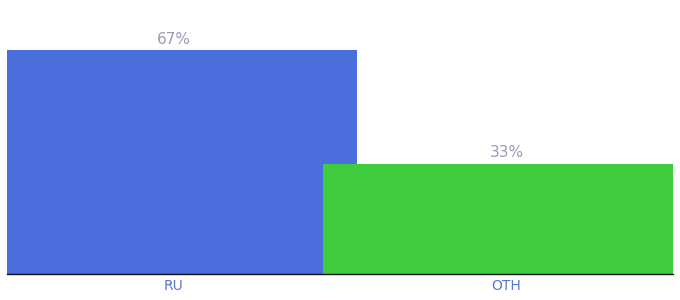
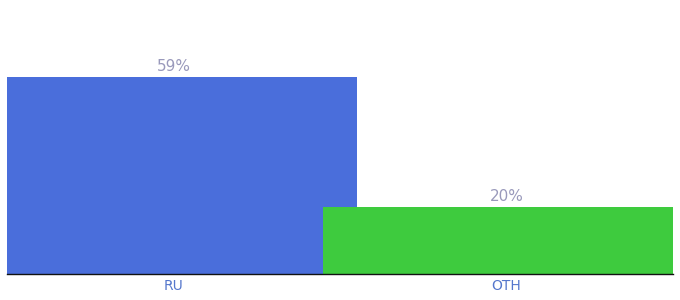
RU: 67% -> 59%
OTH: 33% -> 20%
